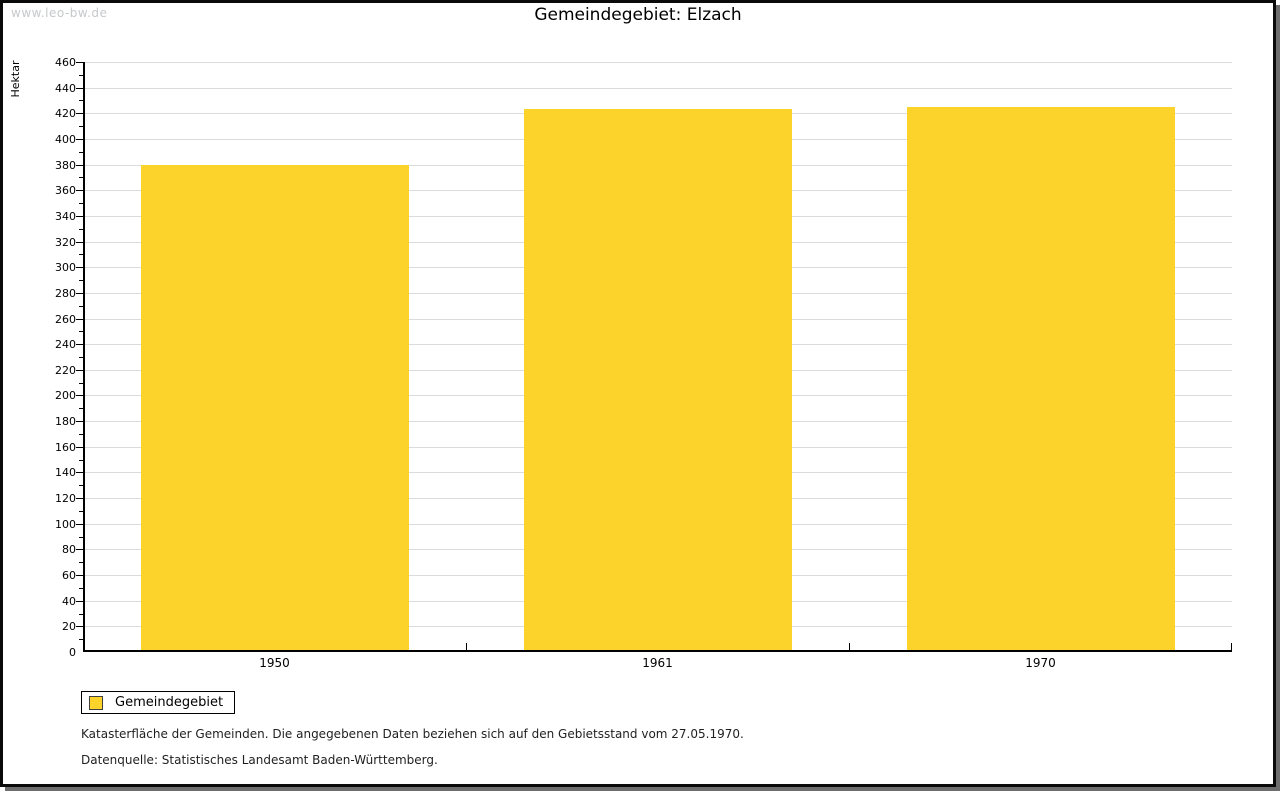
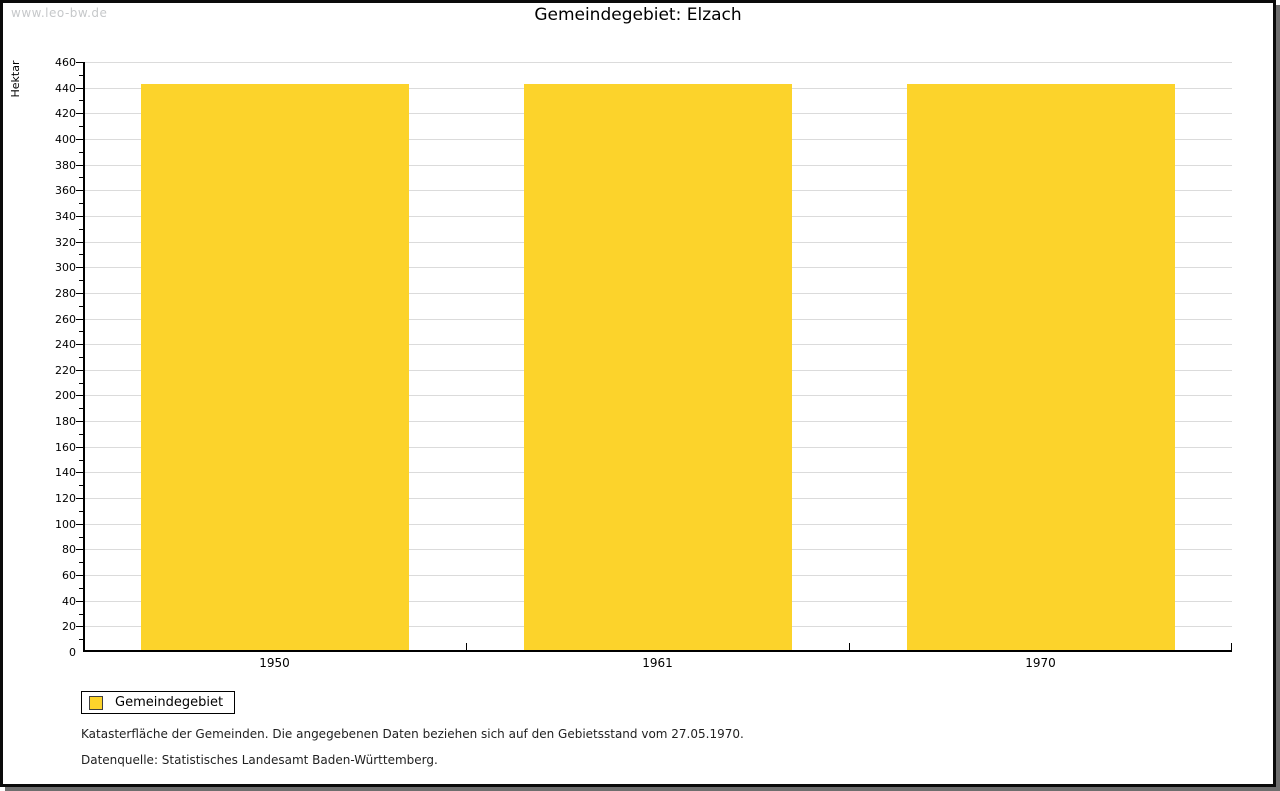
1950: 380 -> 443
1961: 423 -> 443
1970: 425 -> 443
